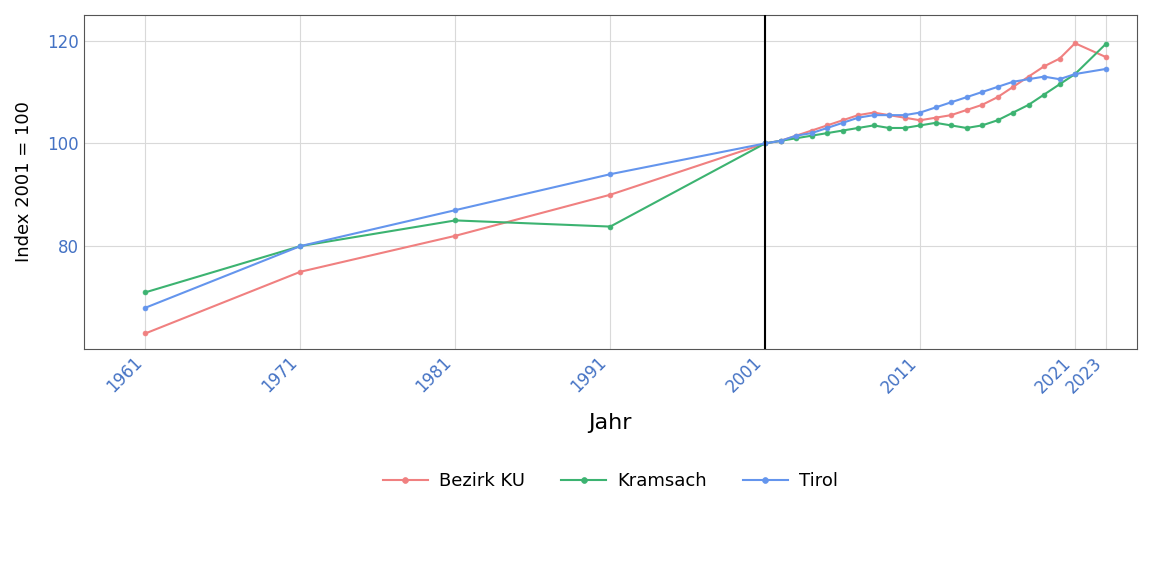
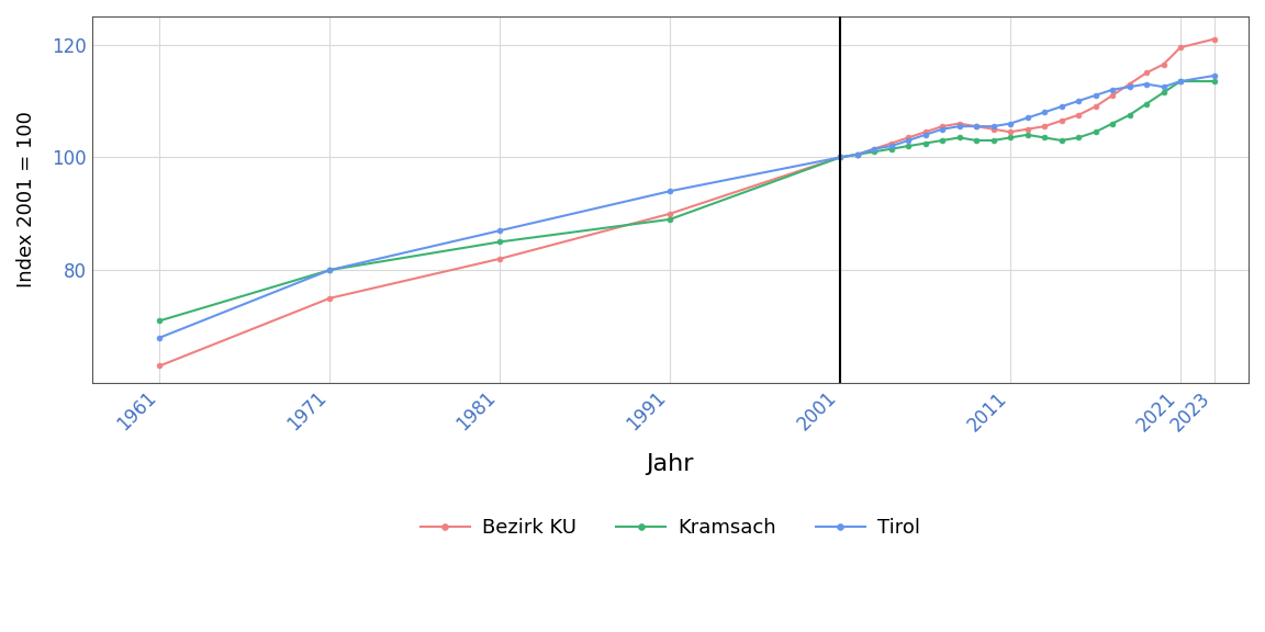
Kramsach/1991: 83.8 -> 89.0
Bezirk KU/2023: 116.8 -> 121.0
Kramsach/2023: 119.4 -> 113.5
